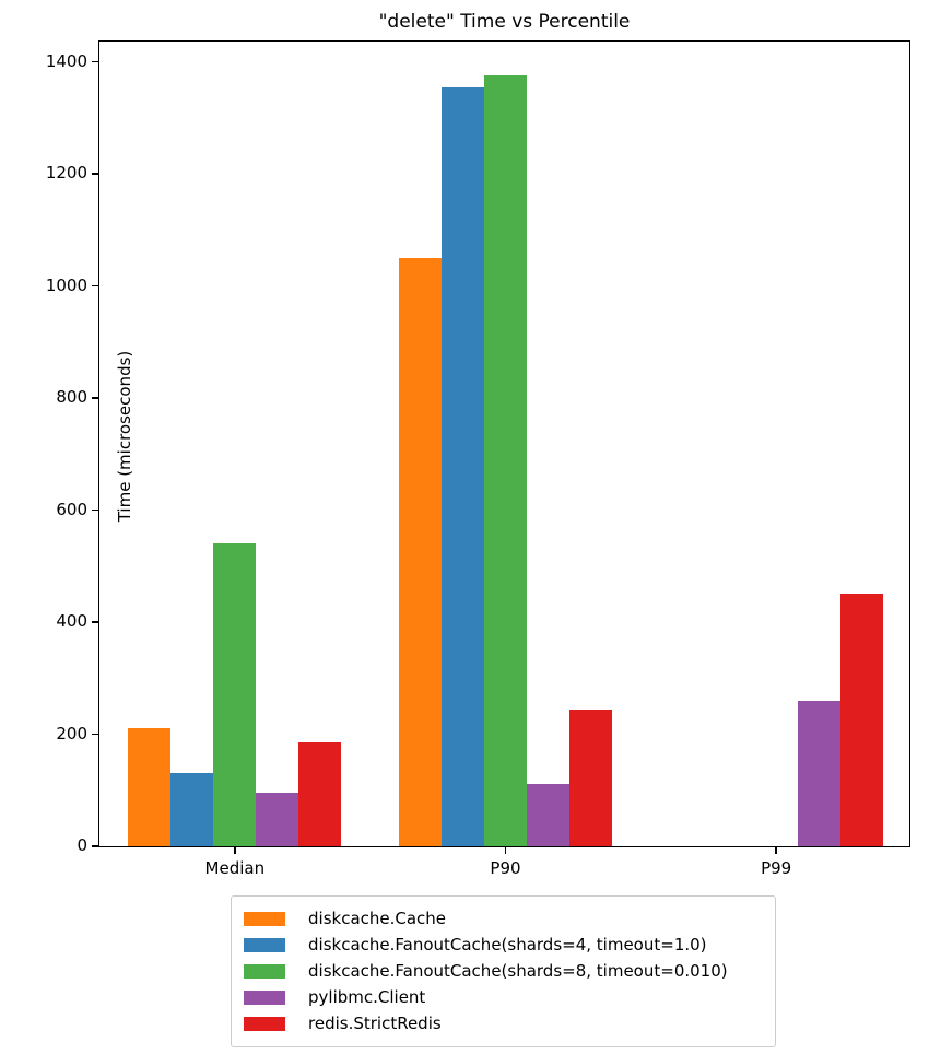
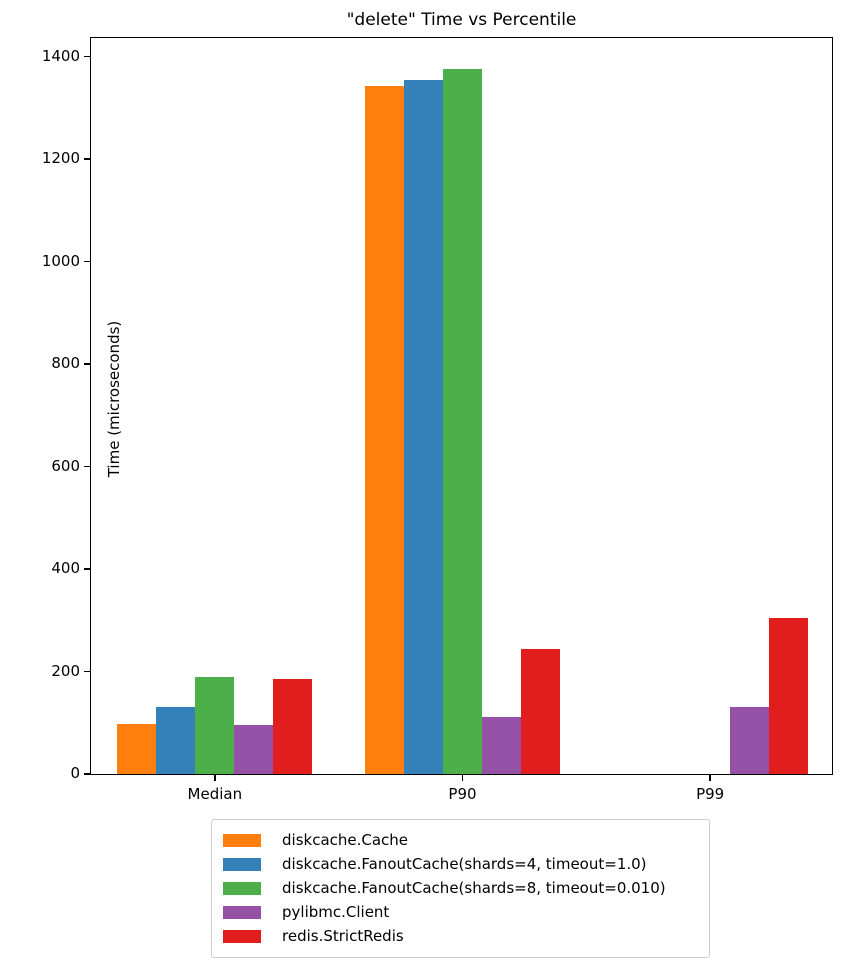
diskcache.Cache/Median: 210 -> 100
diskcache.FanoutCache(shards=8, timeout=0.010)/Median: 540 -> 190
diskcache.Cache/P90: 1050 -> 1340
pylibmc.Client/P99: 260 -> 130
redis.StrictRedis/P99: 450 -> 300
